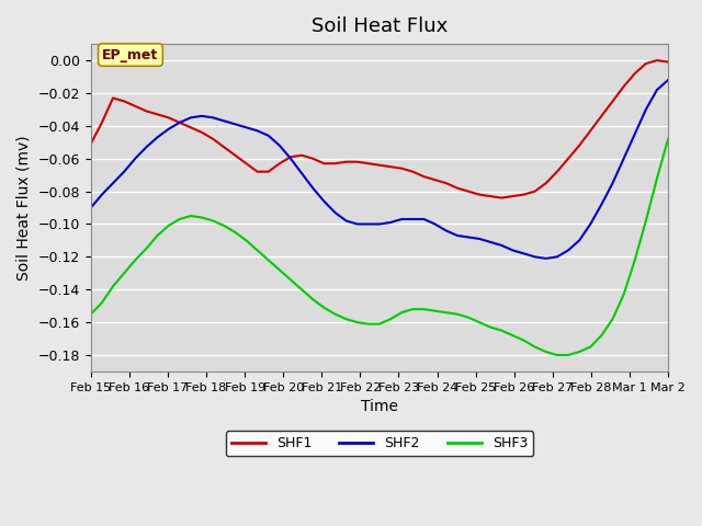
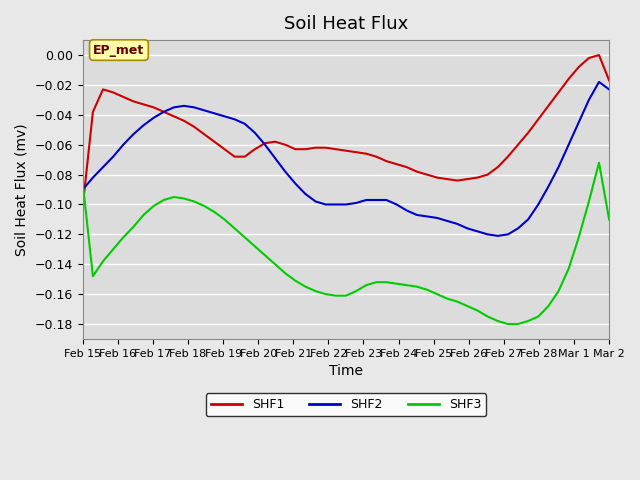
SHF1/Feb 15: -0.051 -> -0.101
SHF3/Feb 15: -0.155 -> -0.086
SHF1/Mar 2: -0.001 -> -0.017
SHF2/Mar 2: -0.012 -> -0.023
SHF3/Mar 2: -0.048 -> -0.110
